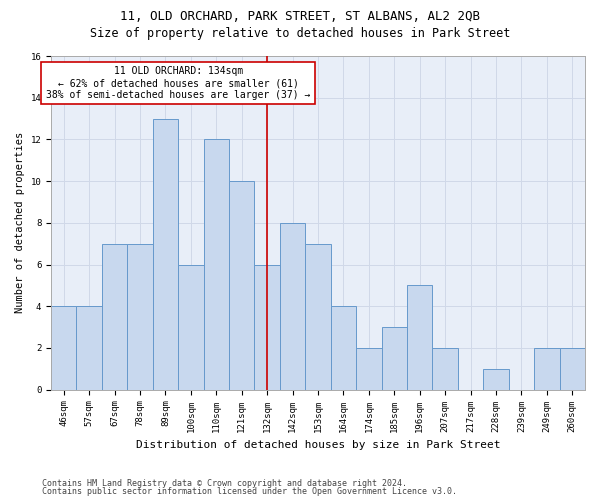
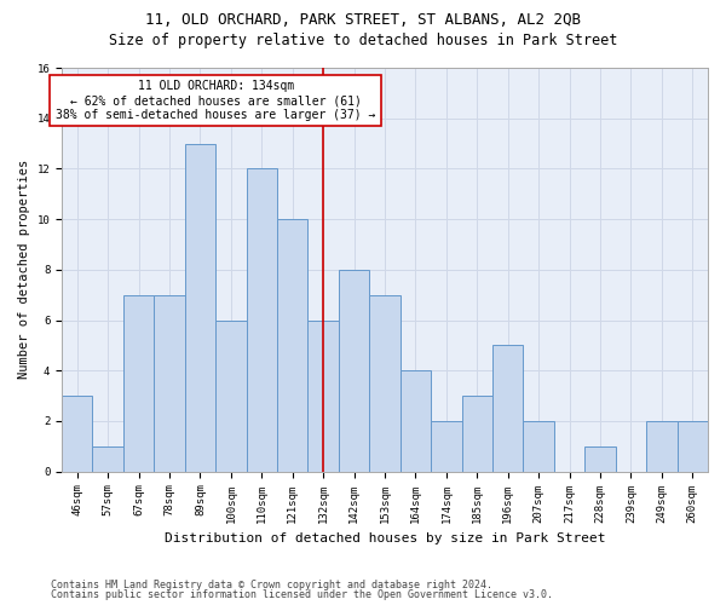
46sqm: 4 -> 3
57sqm: 4 -> 1
